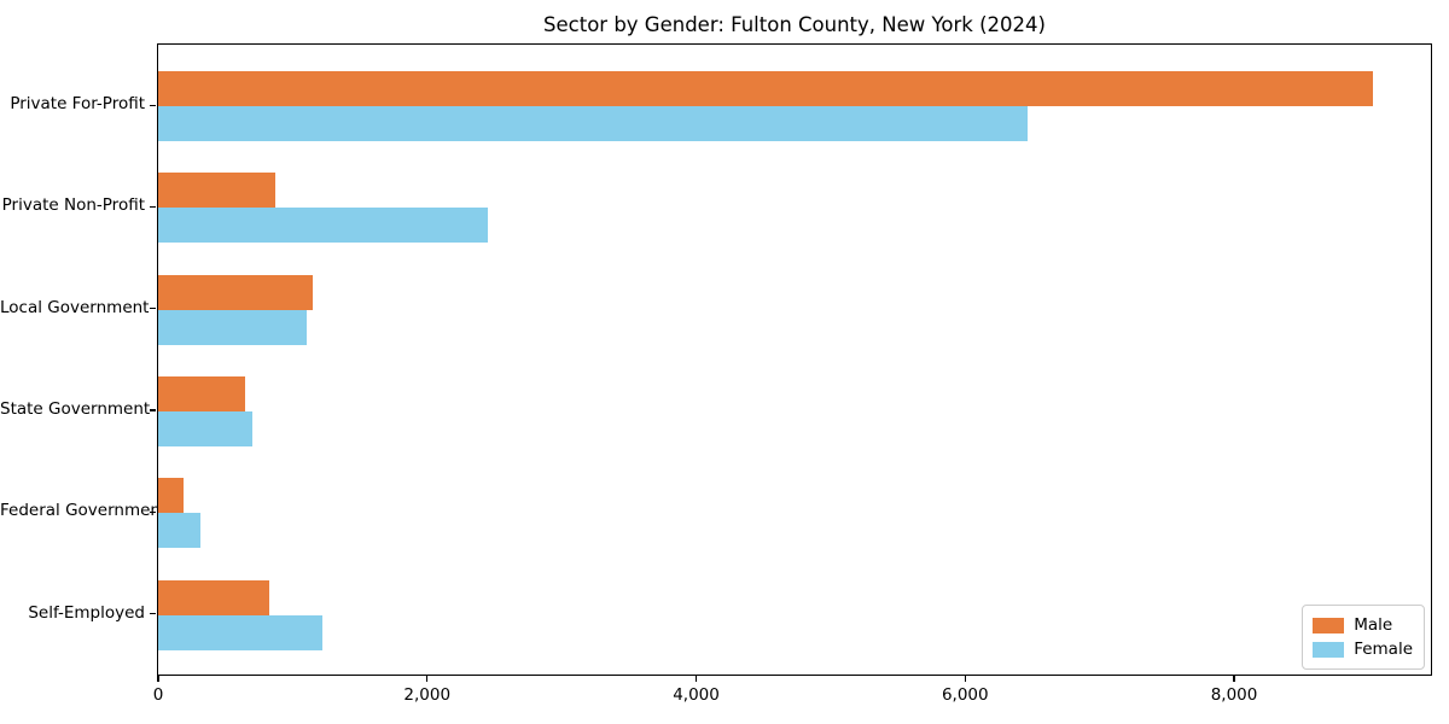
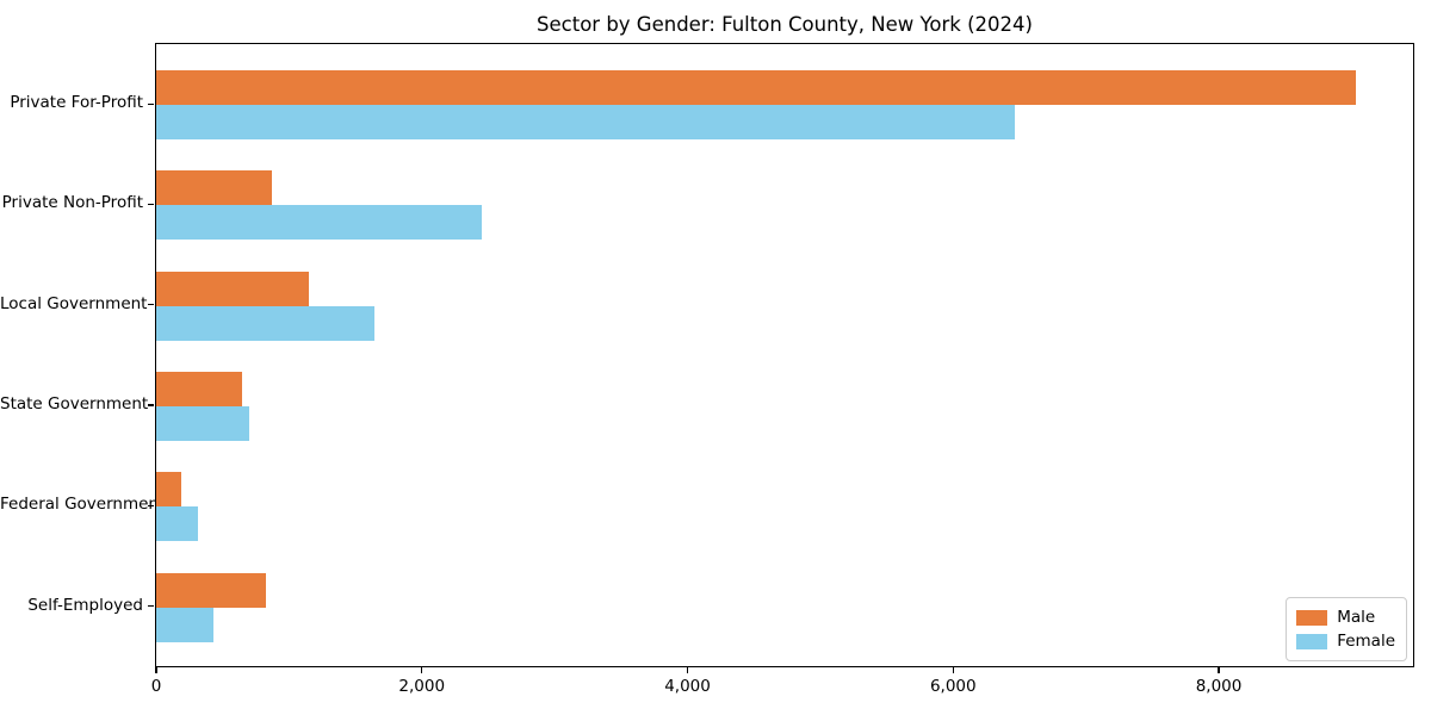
Female/Local Government: 1100 -> 1640
Female/Self-Employed: 1220 -> 440
